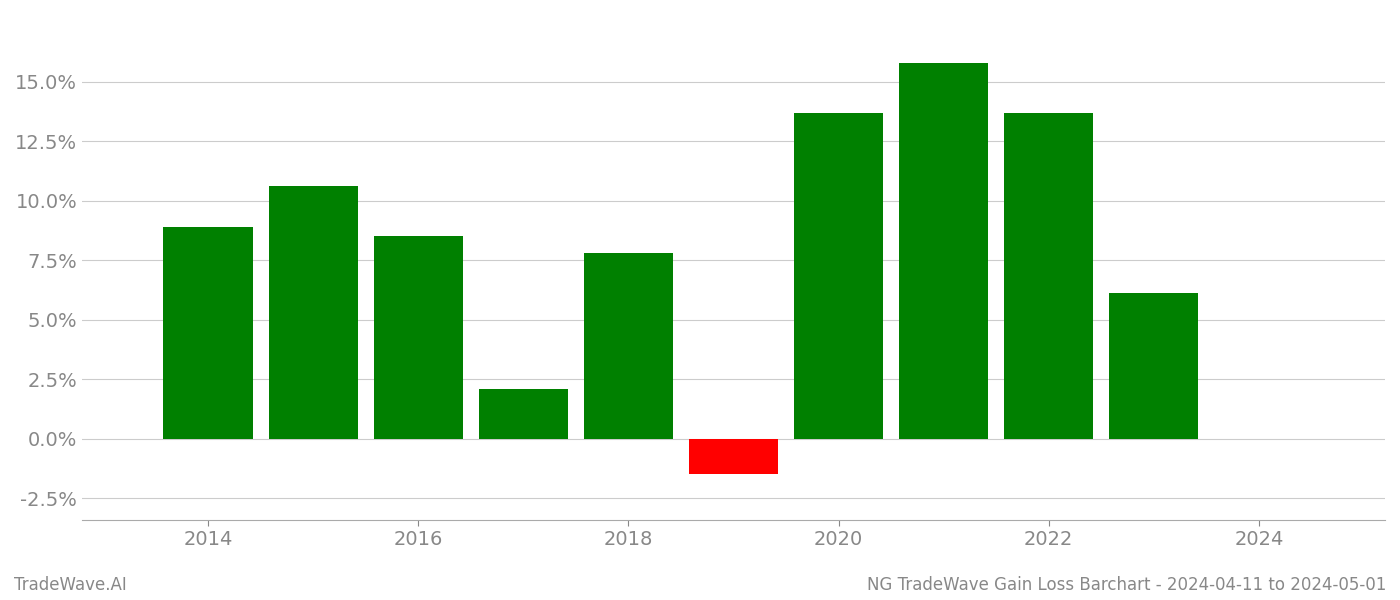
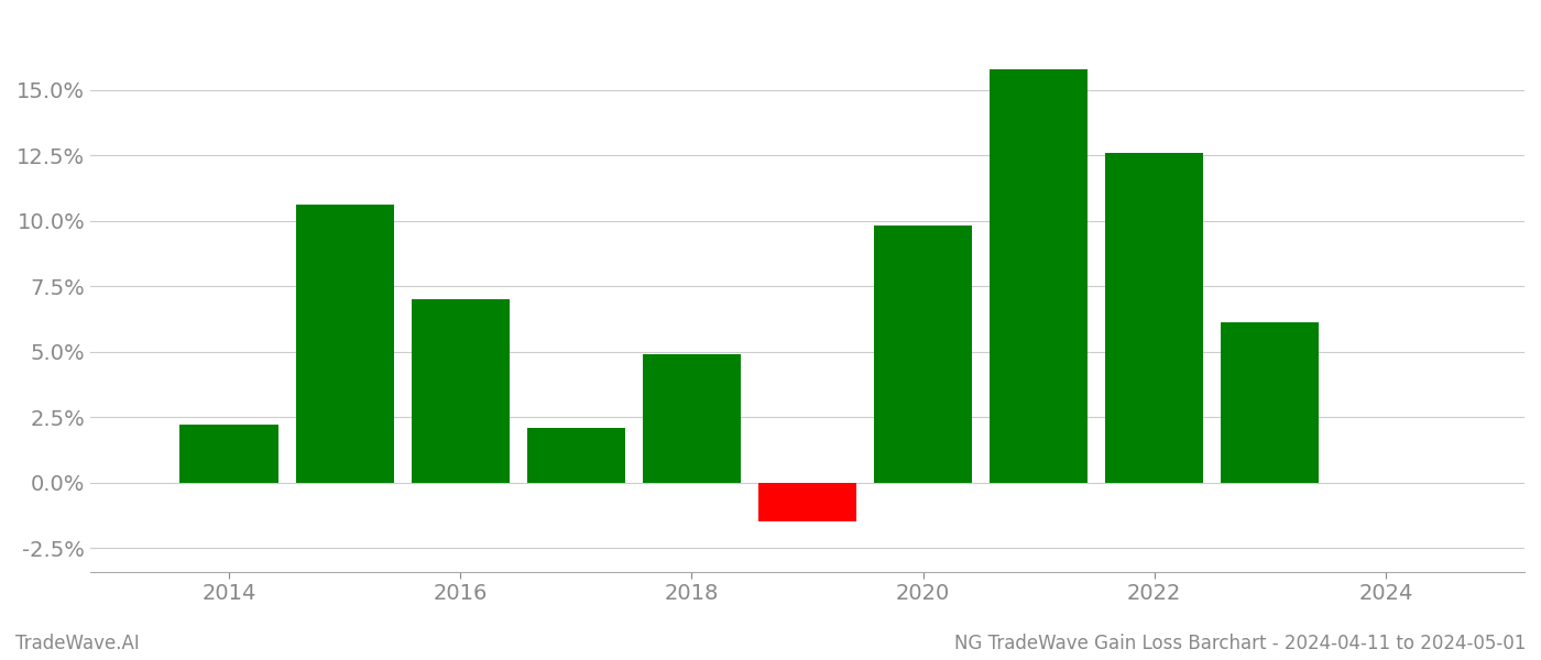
2014: 8.9% -> 2.2%
2016: 8.5% -> 7.0%
2018: 7.8% -> 4.9%
2020: 13.7% -> 9.8%
2022: 13.7% -> 12.6%
